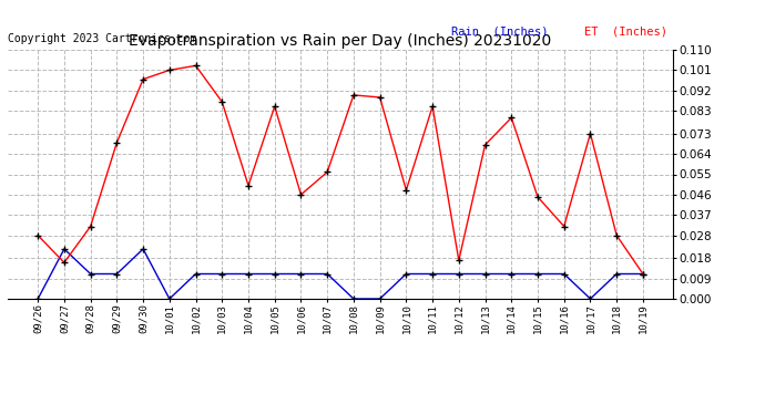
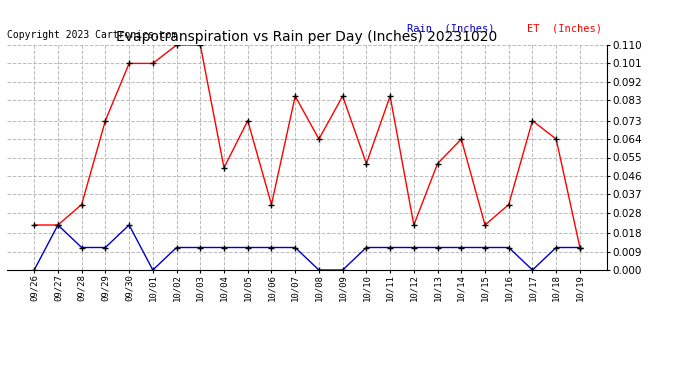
ET (Inches)/09/26: 0.028 -> 0.022
ET (Inches)/09/27: 0.016 -> 0.022
ET (Inches)/09/29: 0.069 -> 0.073
ET (Inches)/09/30: 0.097 -> 0.101
ET (Inches)/10/02: 0.103 -> 0.110
ET (Inches)/10/03: 0.087 -> 0.110
ET (Inches)/10/05: 0.085 -> 0.073
ET (Inches)/10/06: 0.046 -> 0.032
ET (Inches)/10/07: 0.056 -> 0.085
ET (Inches)/10/08: 0.090 -> 0.064
ET (Inches)/10/09: 0.089 -> 0.085
ET (Inches)/10/10: 0.048 -> 0.052
ET (Inches)/10/12: 0.017 -> 0.022
ET (Inches)/10/13: 0.068 -> 0.052
ET (Inches)/10/14: 0.080 -> 0.064
ET (Inches)/10/15: 0.045 -> 0.022
ET (Inches)/10/18: 0.028 -> 0.064
